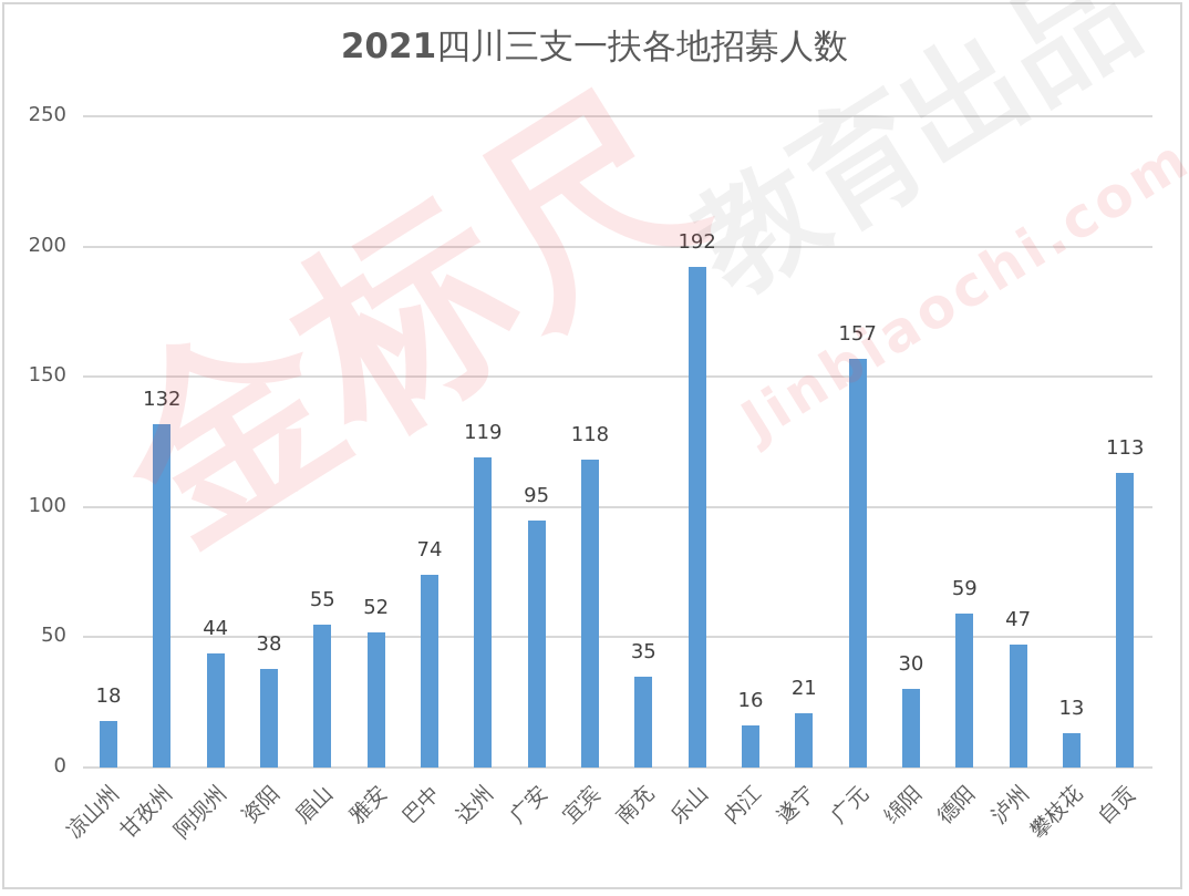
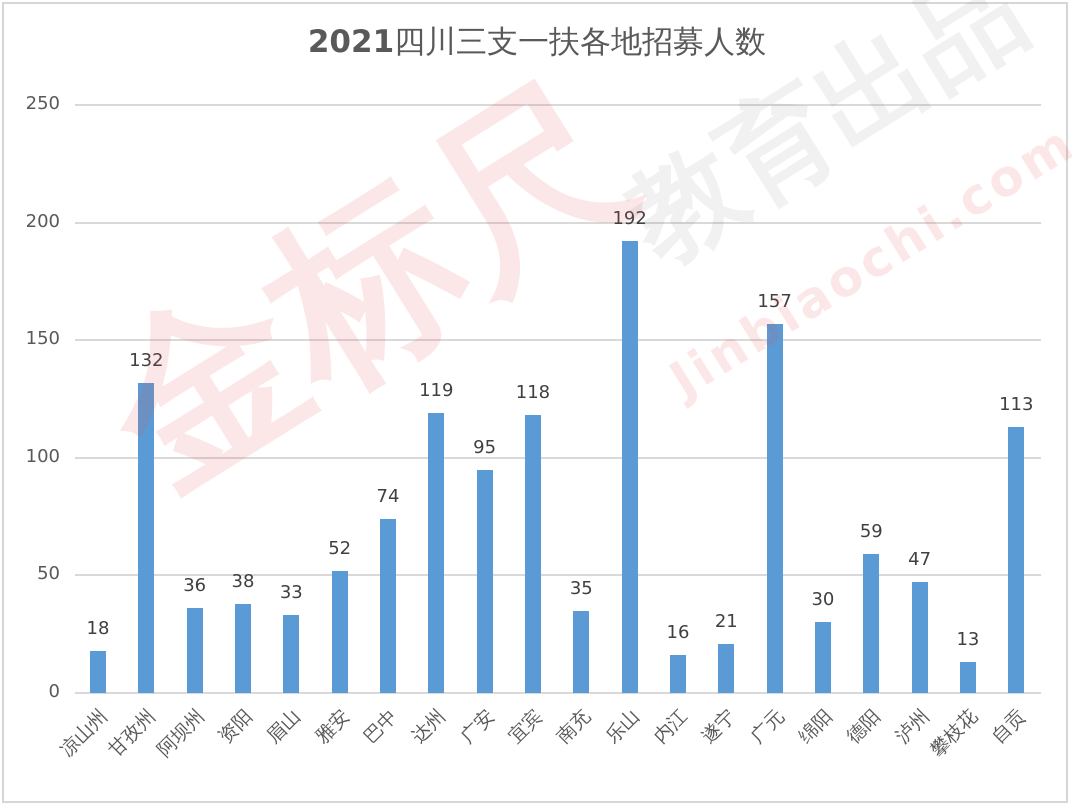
阿坝州: 44 -> 36
眉山: 55 -> 33
